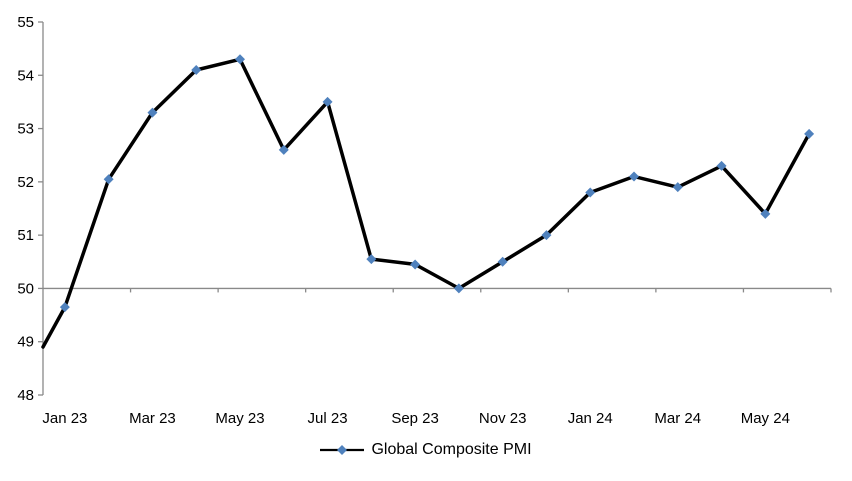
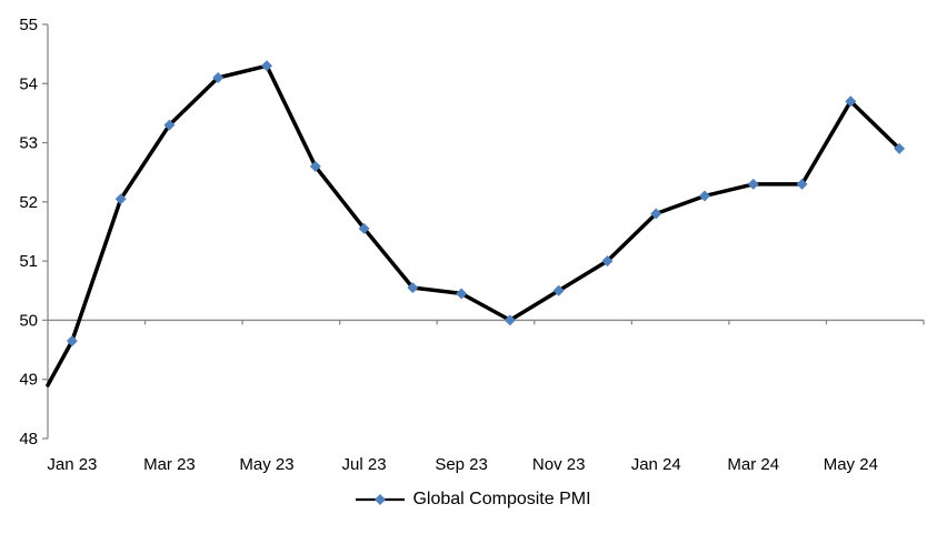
Jul 23: 53.5 -> 51.5
Mar 24: 51.9 -> 52.3
May 24: 51.4 -> 53.7
